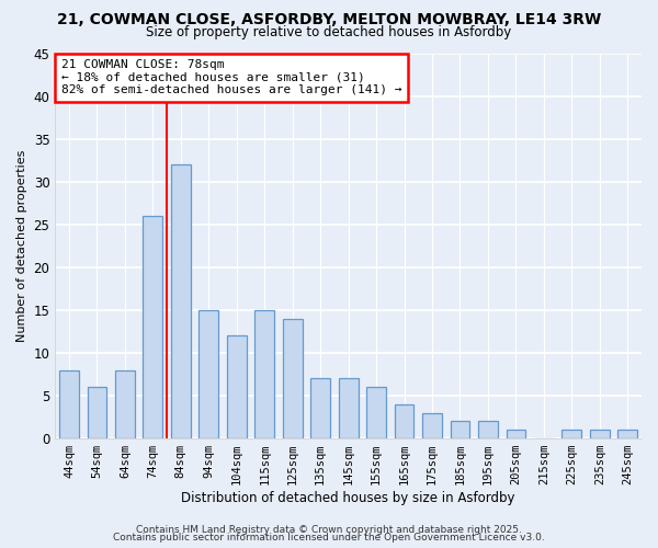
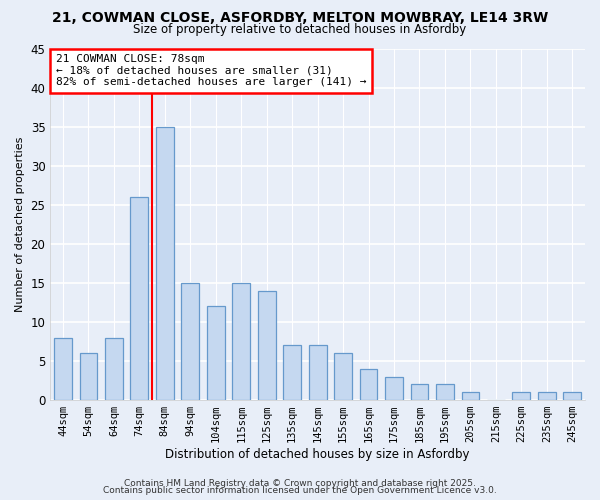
84sqm: 32 -> 35
